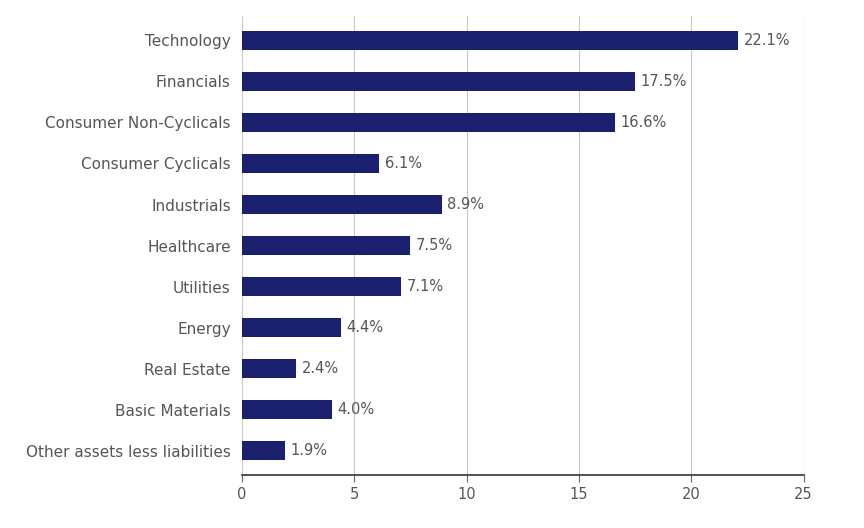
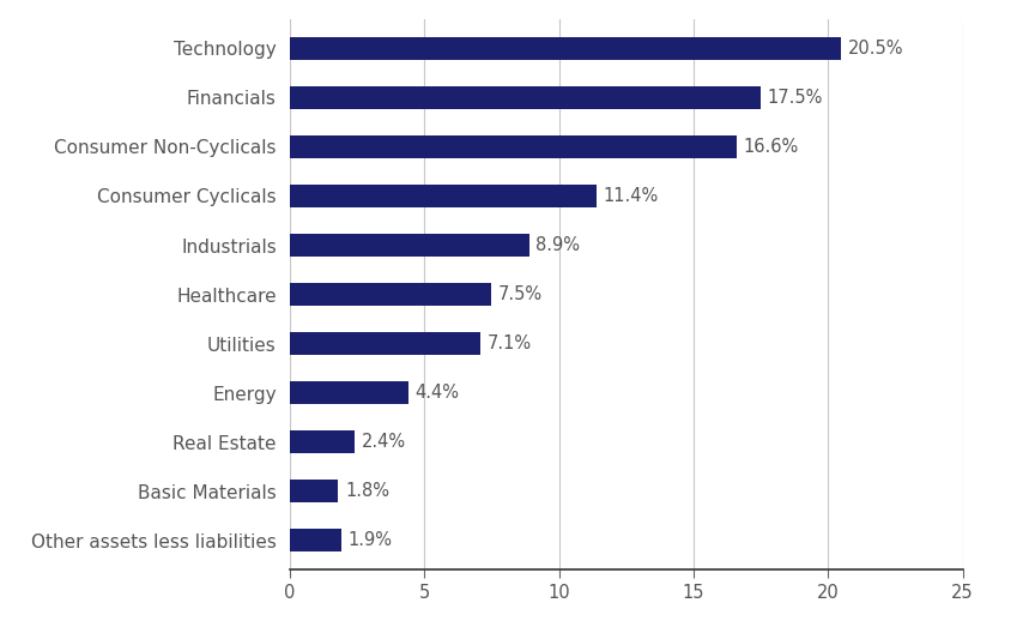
Technology: 22.1% -> 20.5%
Consumer Cyclicals: 6.1% -> 11.4%
Basic Materials: 4.0% -> 1.8%
